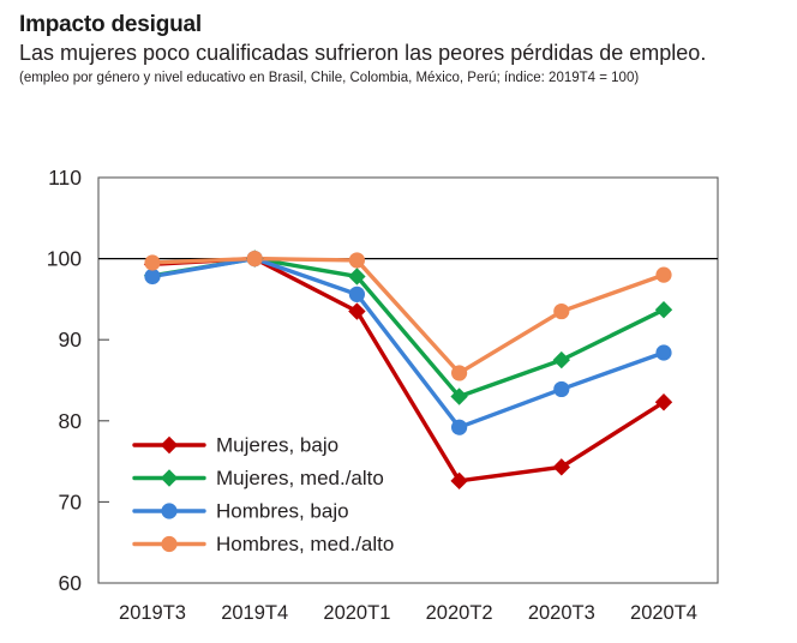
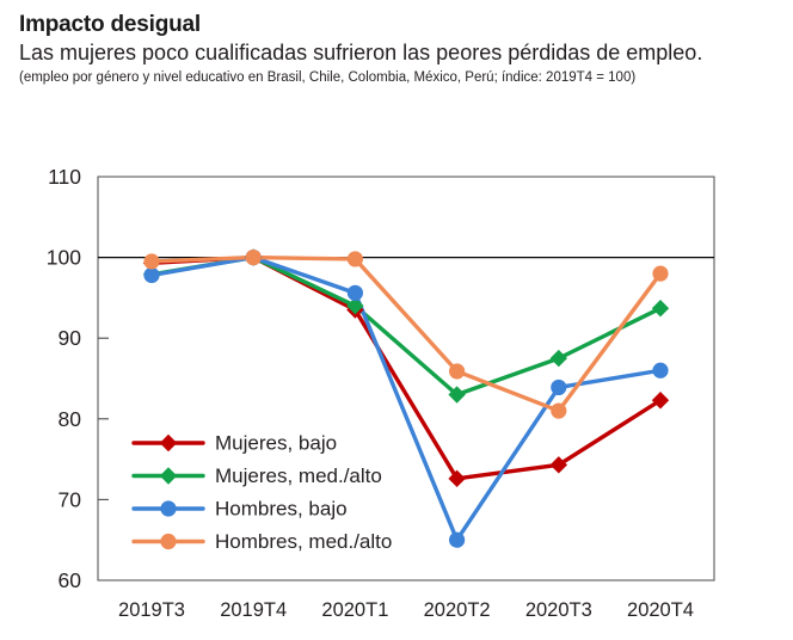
Mujeres, med./alto/2020T1: 98 -> 94
Hombres, bajo/2020T2: 79 -> 65
Hombres, med./alto/2020T3: 94 -> 81
Hombres, bajo/2020T4: 88 -> 86
